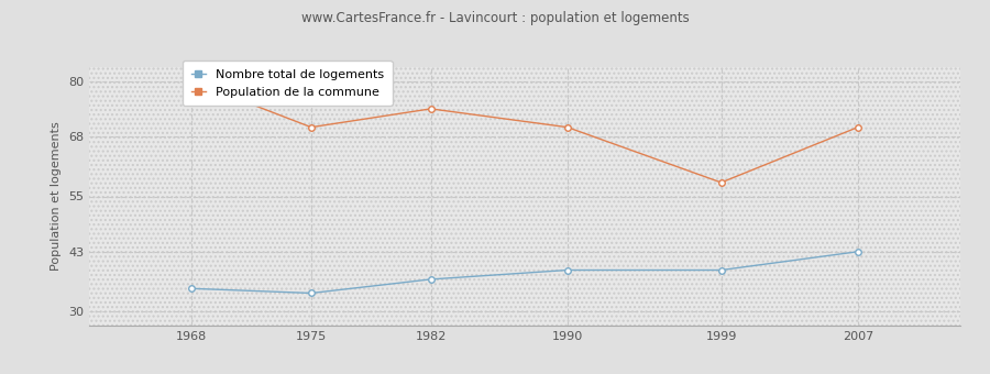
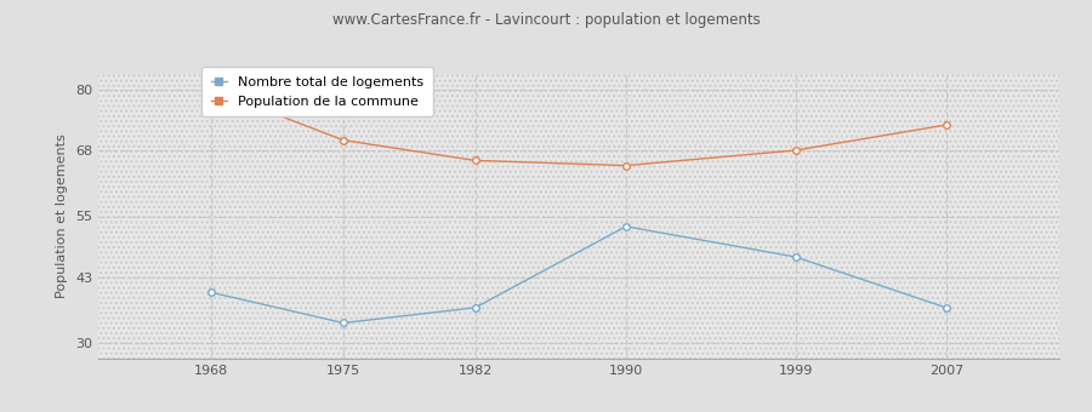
Nombre total de logements/1968: 35 -> 40
Population de la commune/1982: 74 -> 66
Nombre total de logements/1990: 39 -> 53
Population de la commune/1990: 70 -> 65
Nombre total de logements/1999: 39 -> 47
Population de la commune/1999: 58 -> 68
Nombre total de logements/2007: 43 -> 37
Population de la commune/2007: 70 -> 73
